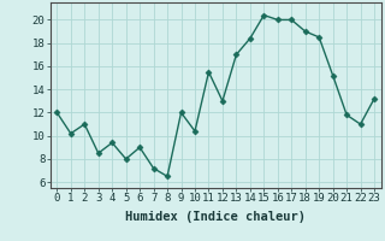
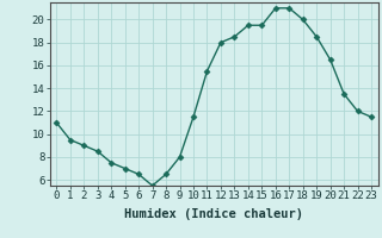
0: 12.0 -> 11.0
1: 10.2 -> 9.5
2: 11.0 -> 9.0
4: 9.4 -> 7.5
5: 8.0 -> 7.0
6: 9.0 -> 6.5
7: 7.2 -> 5.5
9: 12.0 -> 8.0
10: 10.4 -> 11.5
12: 13.0 -> 18.0
13: 17.0 -> 18.5
14: 18.4 -> 19.5
15: 20.4 -> 19.5
16: 20.0 -> 21.0
17: 20.0 -> 21.0
18: 19.0 -> 20.0
20: 15.2 -> 16.5
21: 11.8 -> 13.5
22: 11.0 -> 12.0
23: 13.2 -> 11.5
